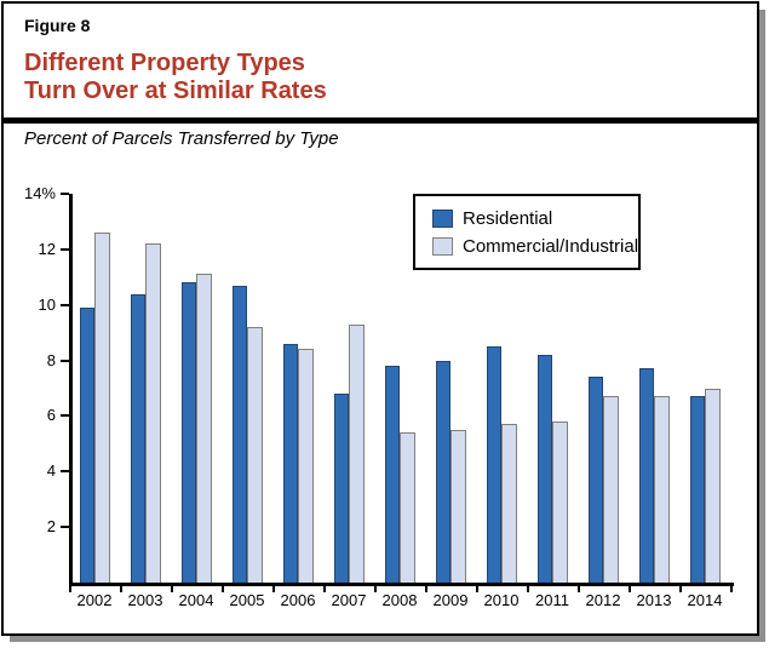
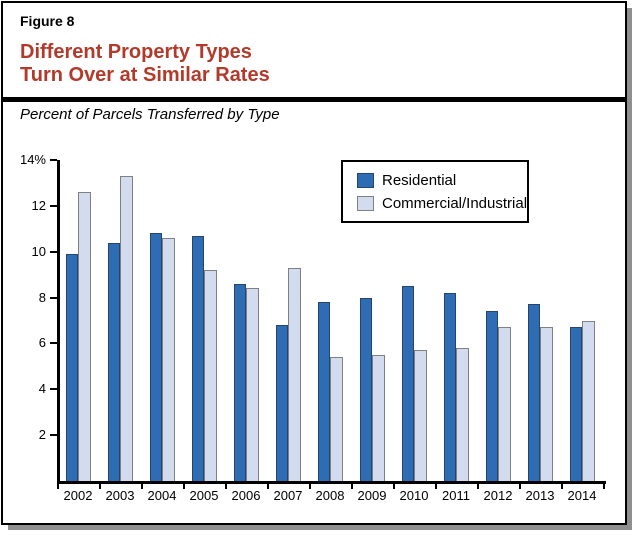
Commercial/Industrial/2003: 12.2% -> 13.3%
Commercial/Industrial/2004: 11.1% -> 10.6%
